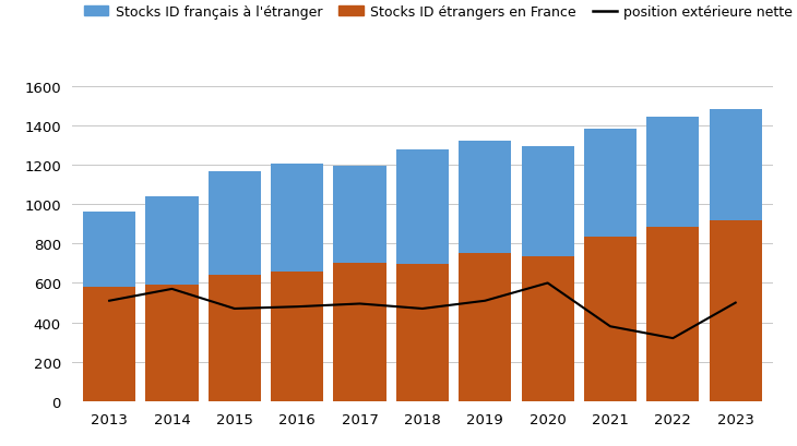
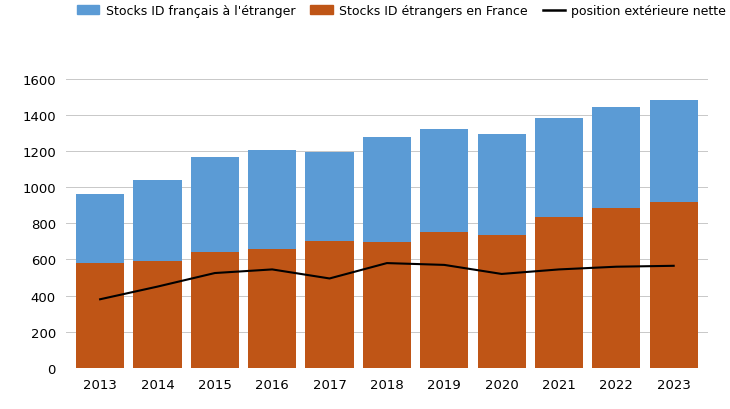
position extérieure nette/2013: 510 -> 380
position extérieure nette/2014: 570 -> 450
position extérieure nette/2015: 470 -> 520
position extérieure nette/2016: 480 -> 540
position extérieure nette/2018: 470 -> 580
position extérieure nette/2019: 510 -> 570
position extérieure nette/2020: 600 -> 520
position extérieure nette/2021: 380 -> 540
position extérieure nette/2022: 320 -> 560
position extérieure nette/2023: 500 -> 560
